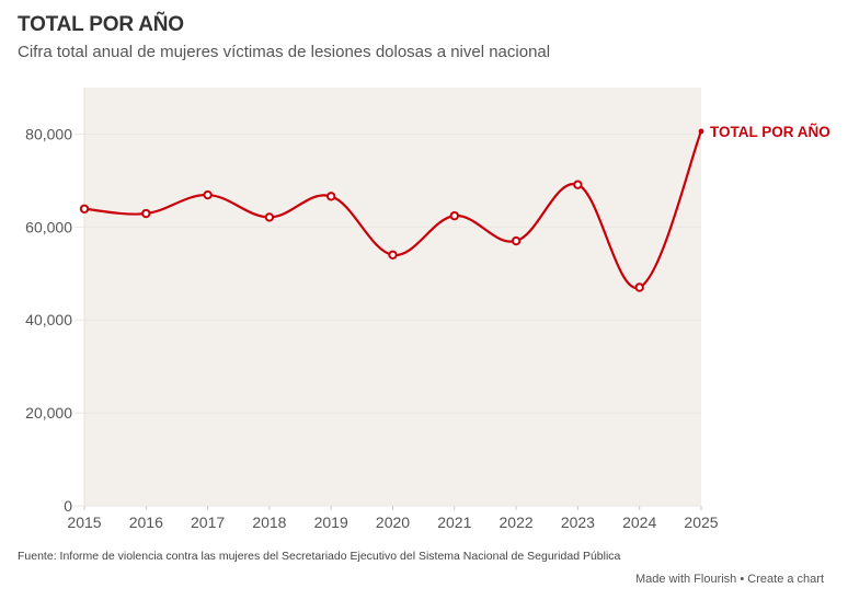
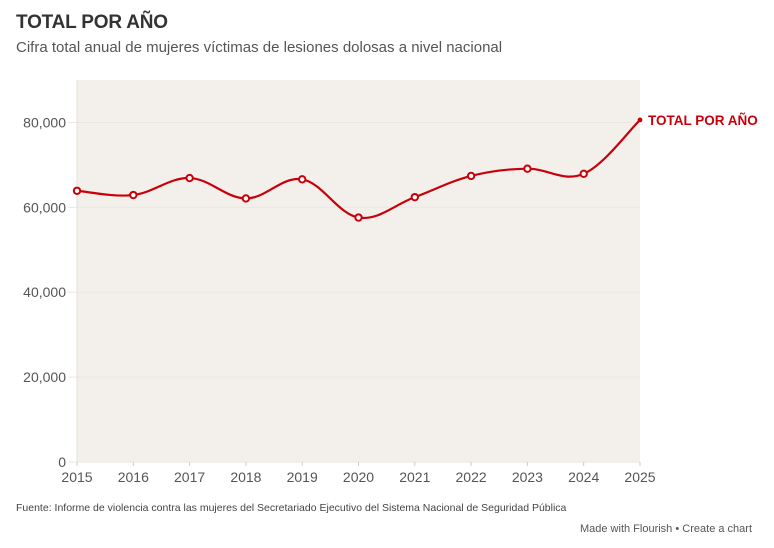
2020: 54000 -> 58000
2022: 57000 -> 67000
2024: 47000 -> 68000
